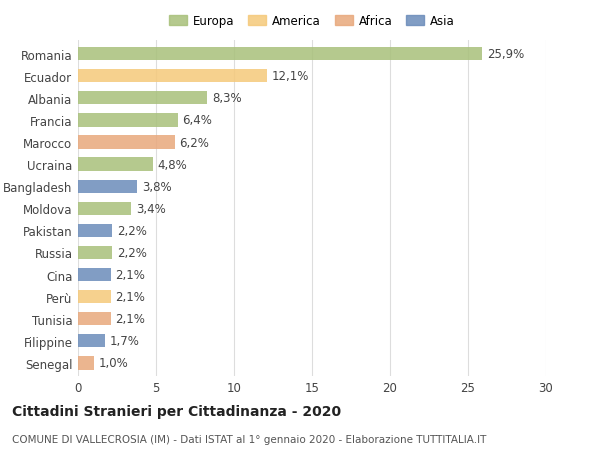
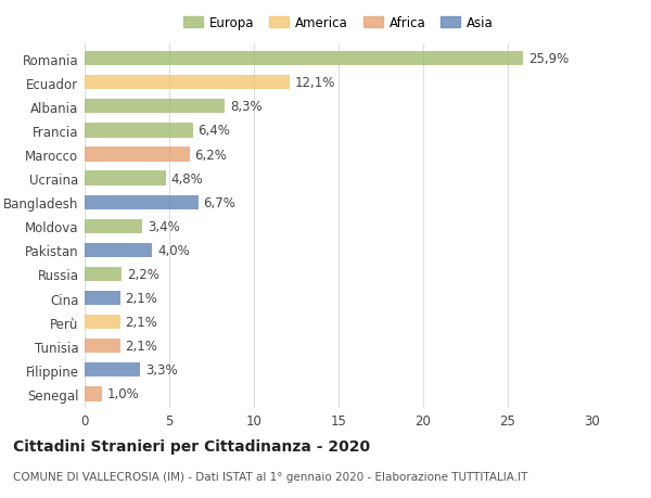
Bangladesh: 3,8% -> 6,7%
Pakistan: 2,2% -> 4,0%
Filippine: 1,7% -> 3,3%
